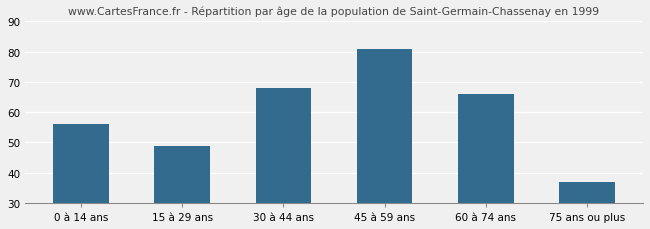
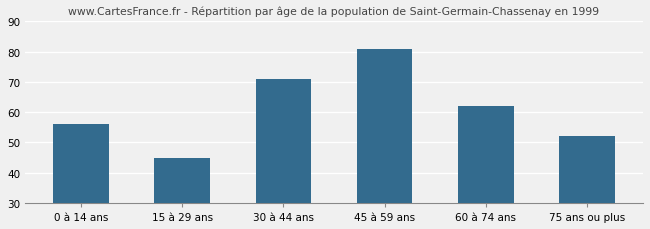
15 à 29 ans: 49 -> 45
30 à 44 ans: 68 -> 71
60 à 74 ans: 66 -> 62
75 ans ou plus: 37 -> 52
